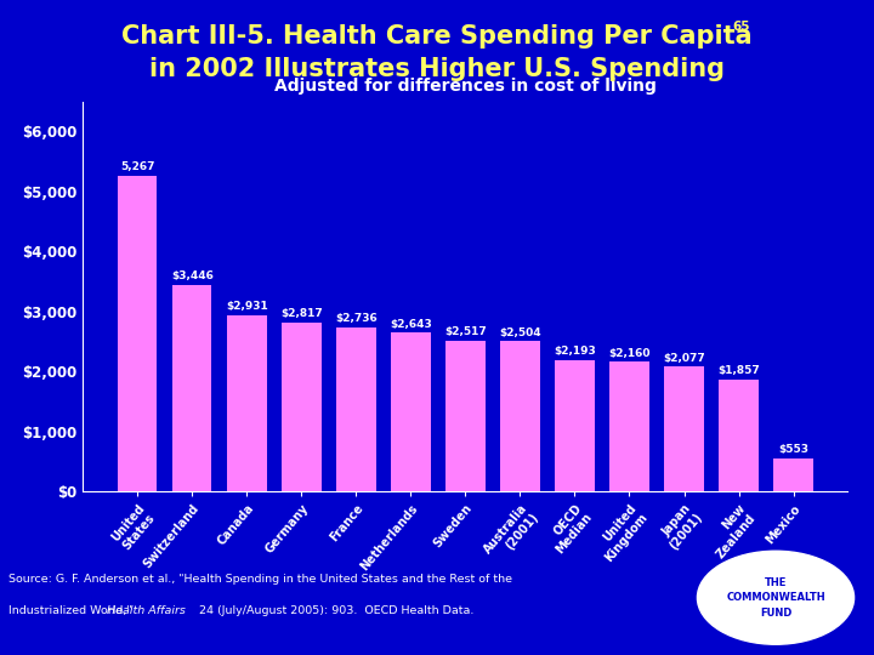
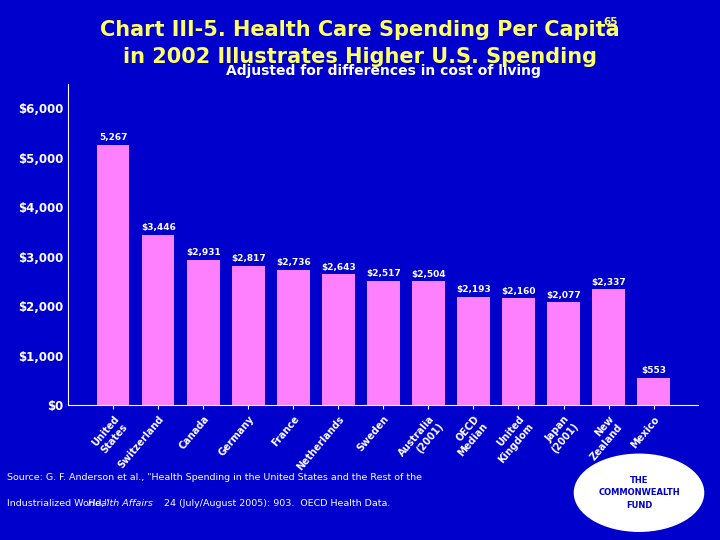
New Zealand: $1,857 -> $2,337
